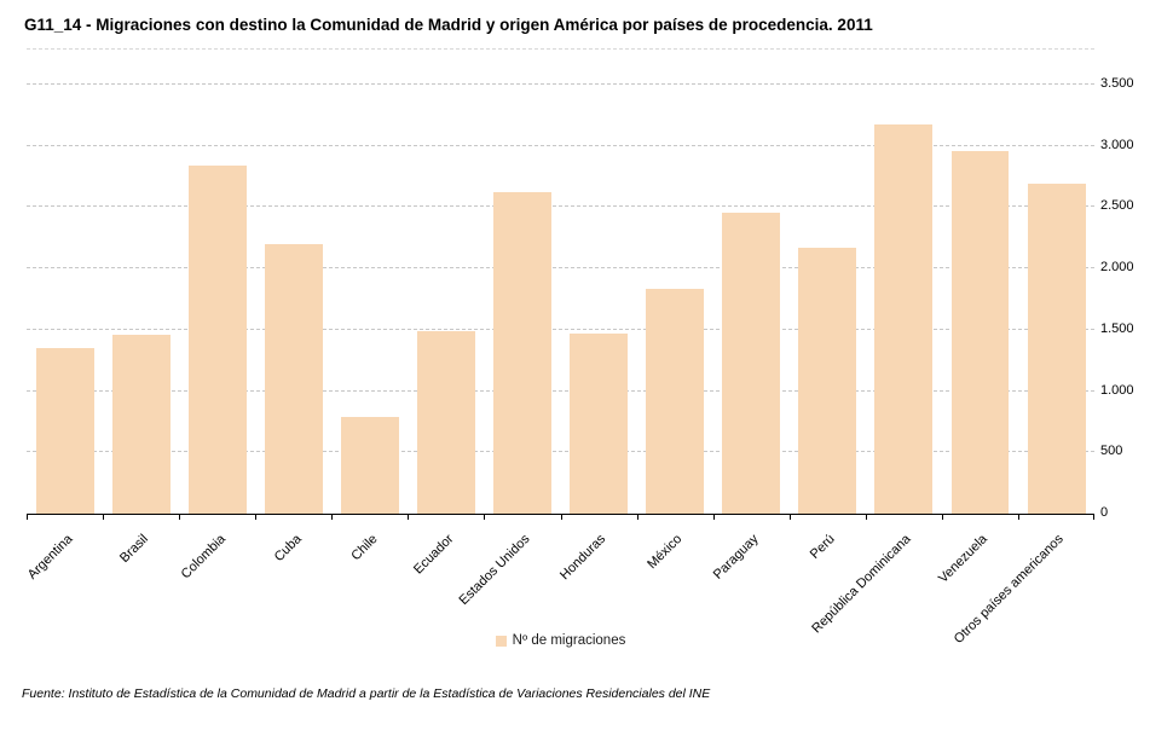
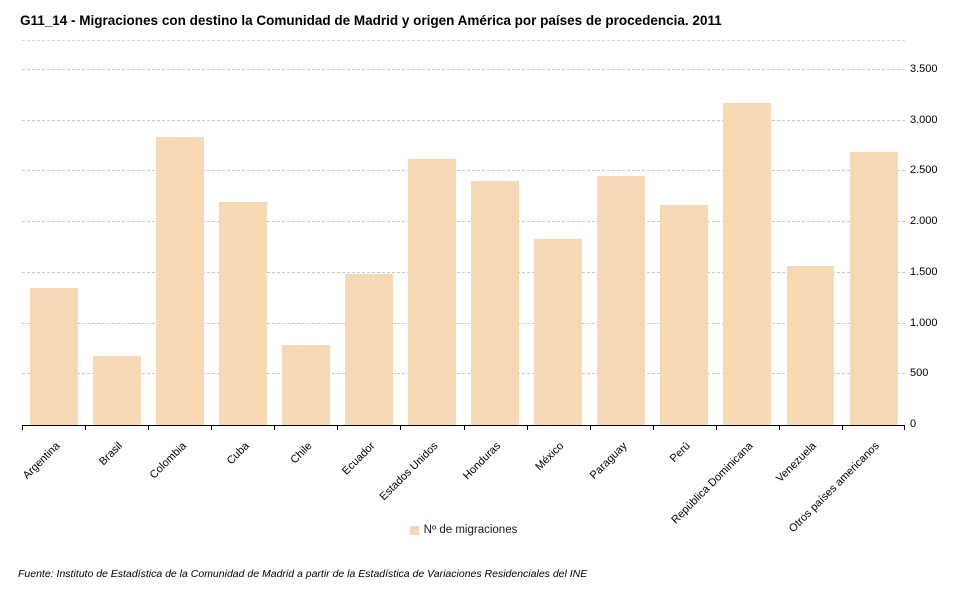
Brasil: 1460 -> 680
Honduras: 1470 -> 2410
Venezuela: 2960 -> 1570
